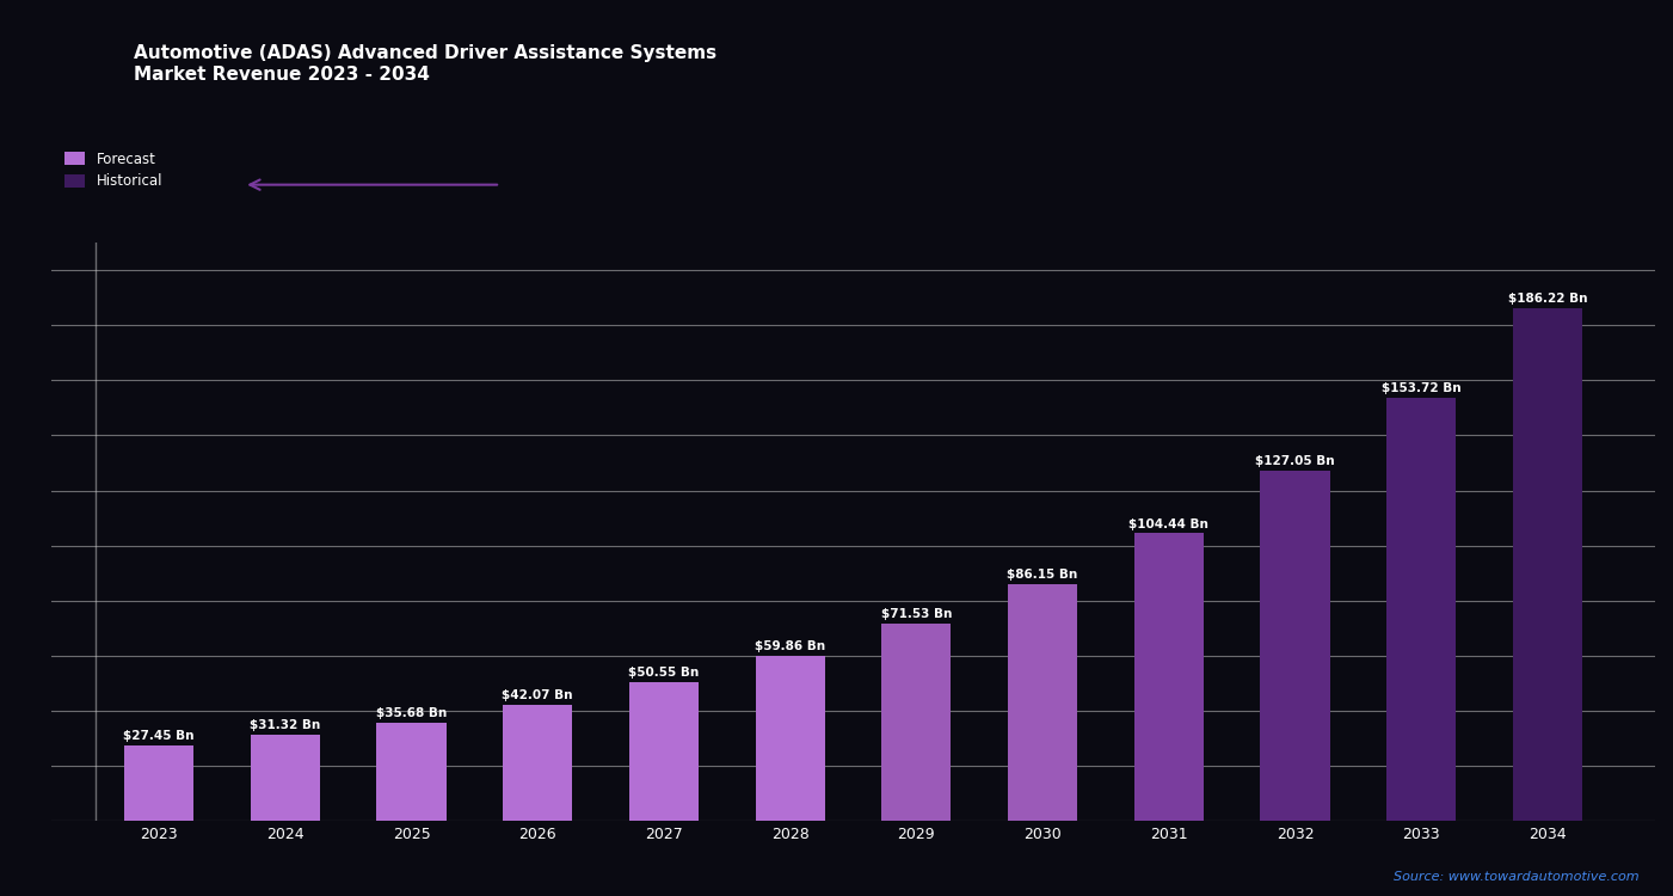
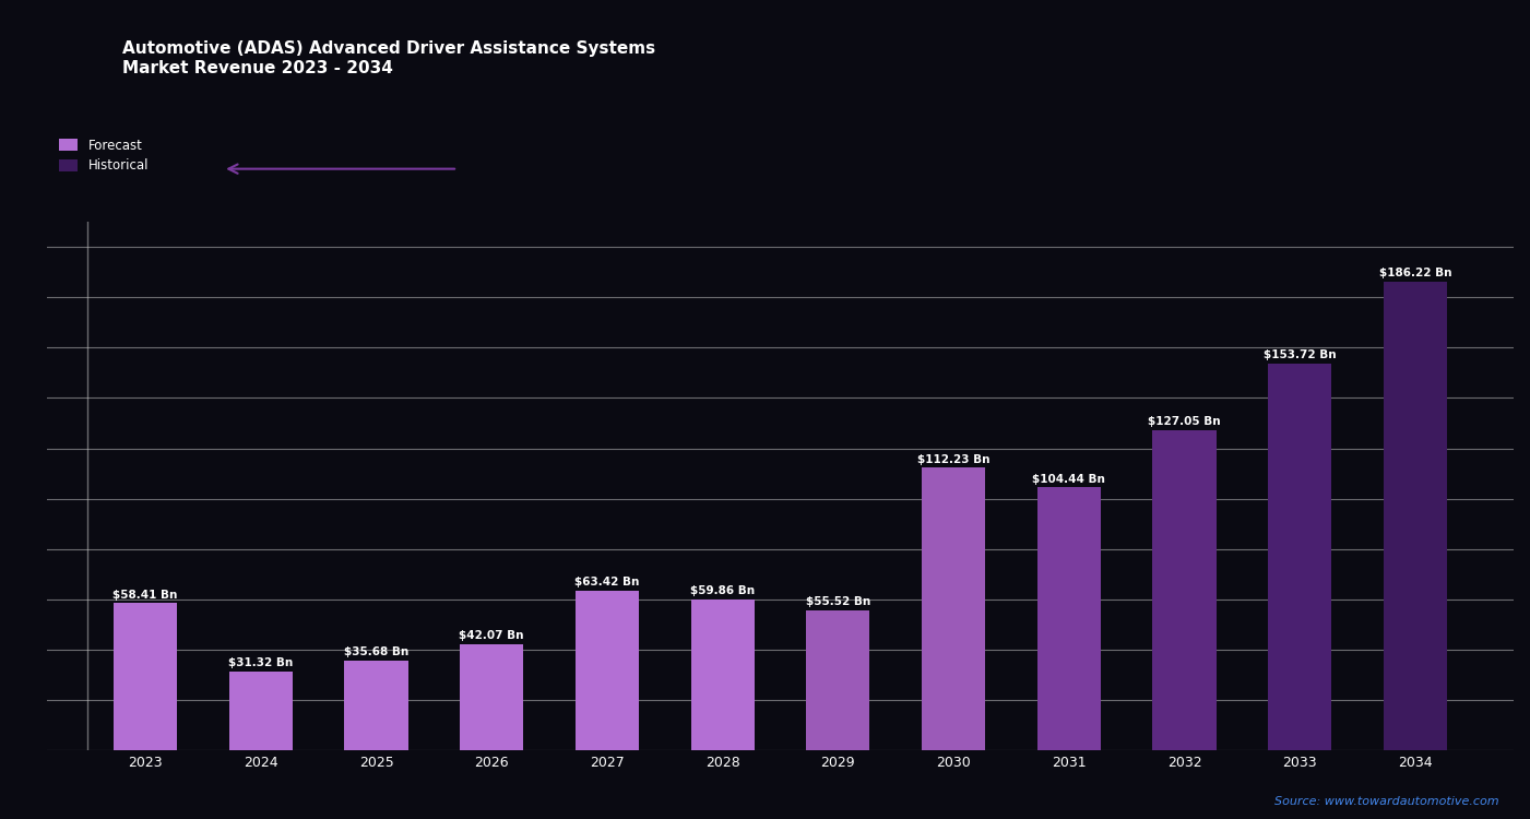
2023: $27.45 -> $58.41
2027: $50.55 -> $63.42
2029: $71.53 -> $55.52
2030: $86.15 -> $112.23
